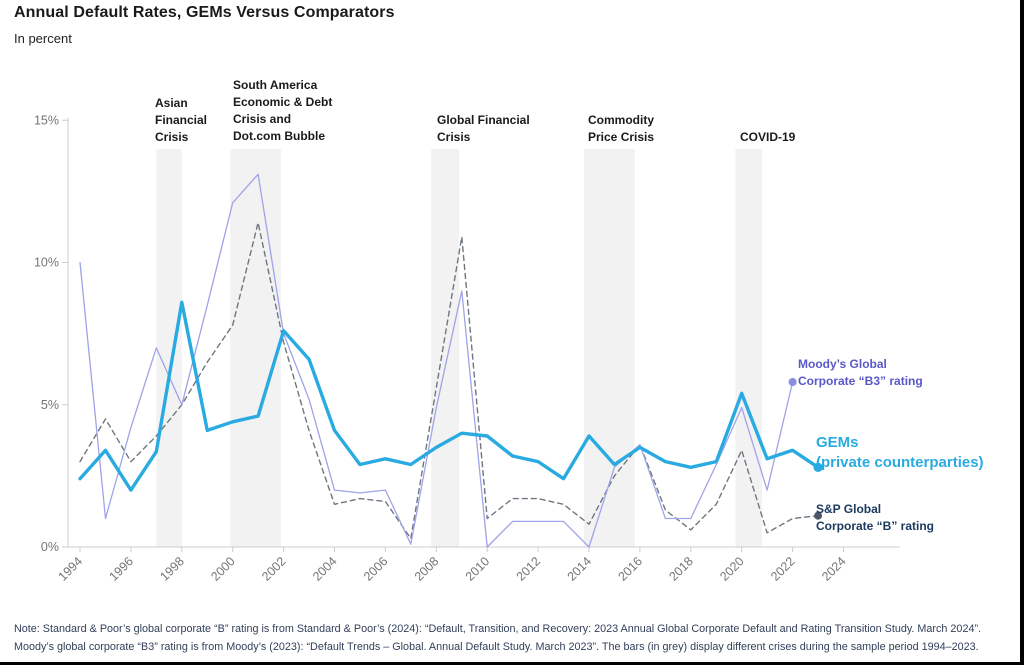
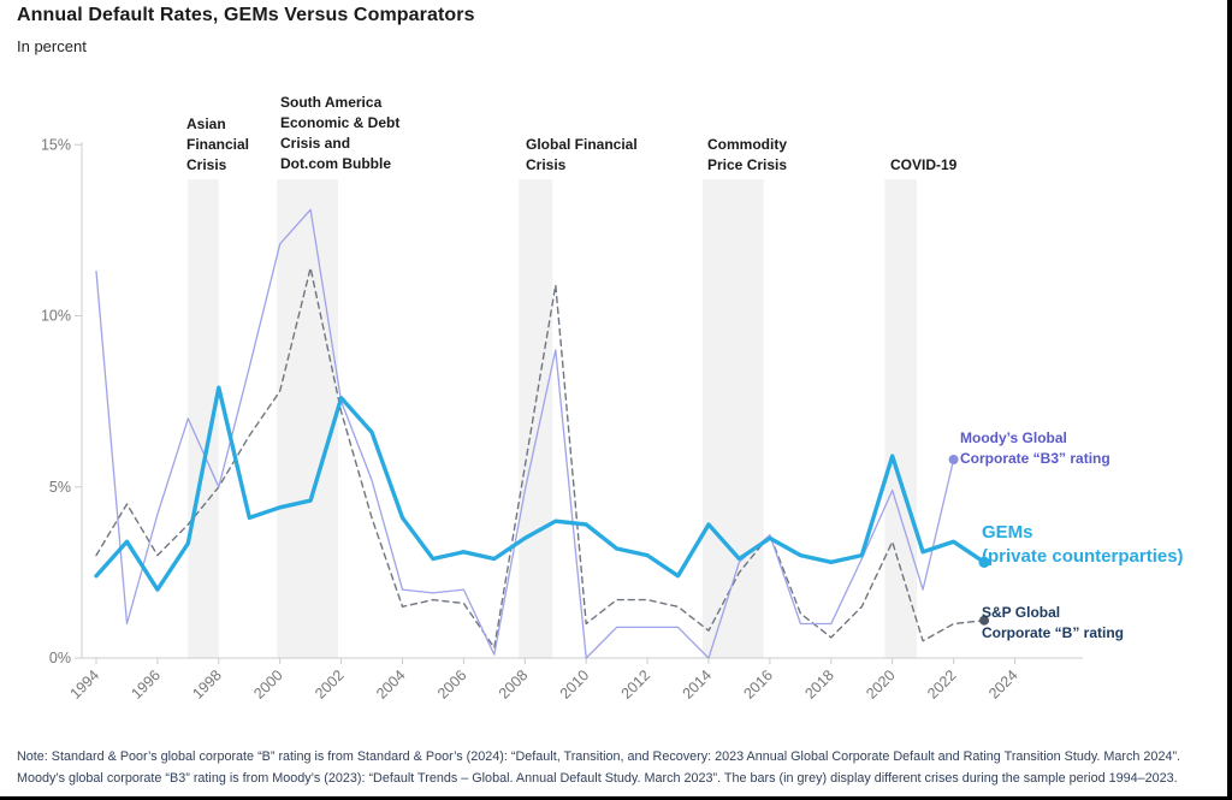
Moody’s Global Corporate “B3” rating/1994: 10.0% -> 11.3%
GEMs (private counterparties)/1998: 8.6% -> 7.9%
GEMs (private counterparties)/2020: 5.4% -> 5.9%
